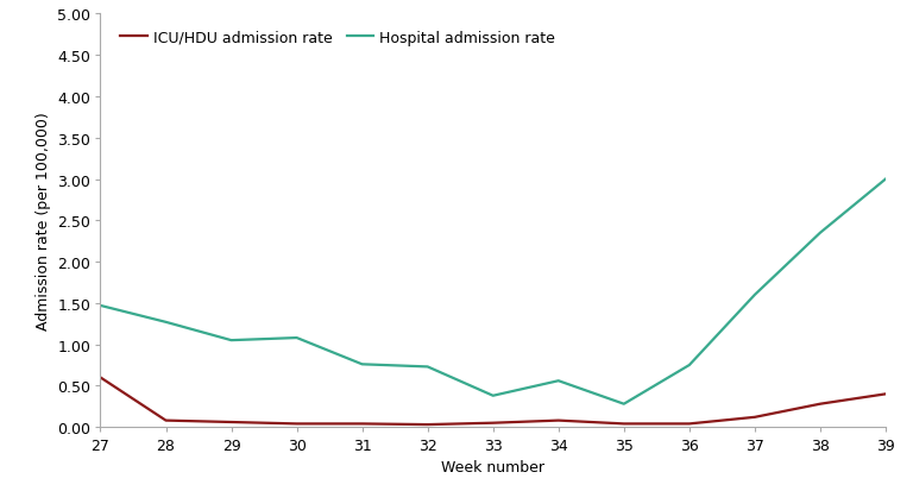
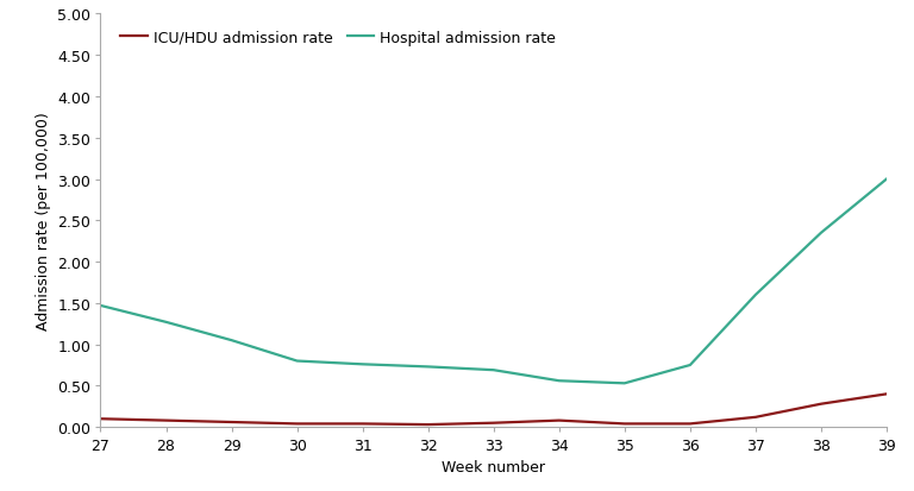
ICU/HDU admission rate/27: 0.60 -> 0.10
Hospital admission rate/30: 1.08 -> 0.80
Hospital admission rate/33: 0.38 -> 0.69
Hospital admission rate/35: 0.28 -> 0.53
